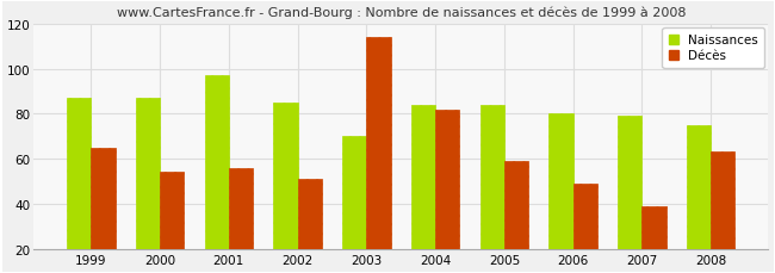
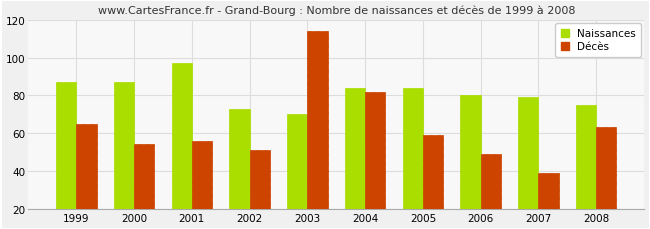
Naissances/2002: 85 -> 73
